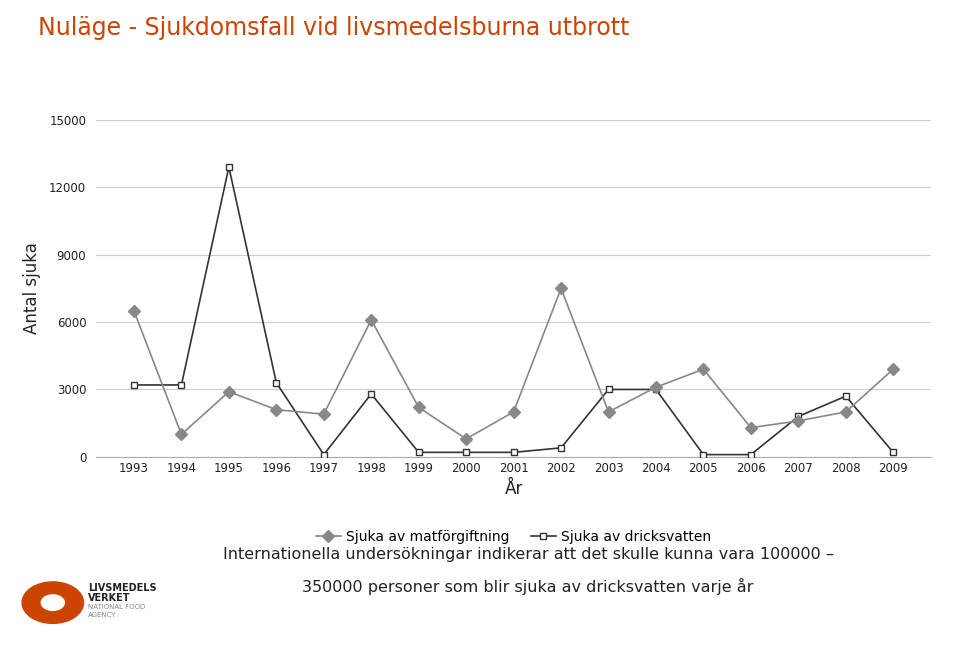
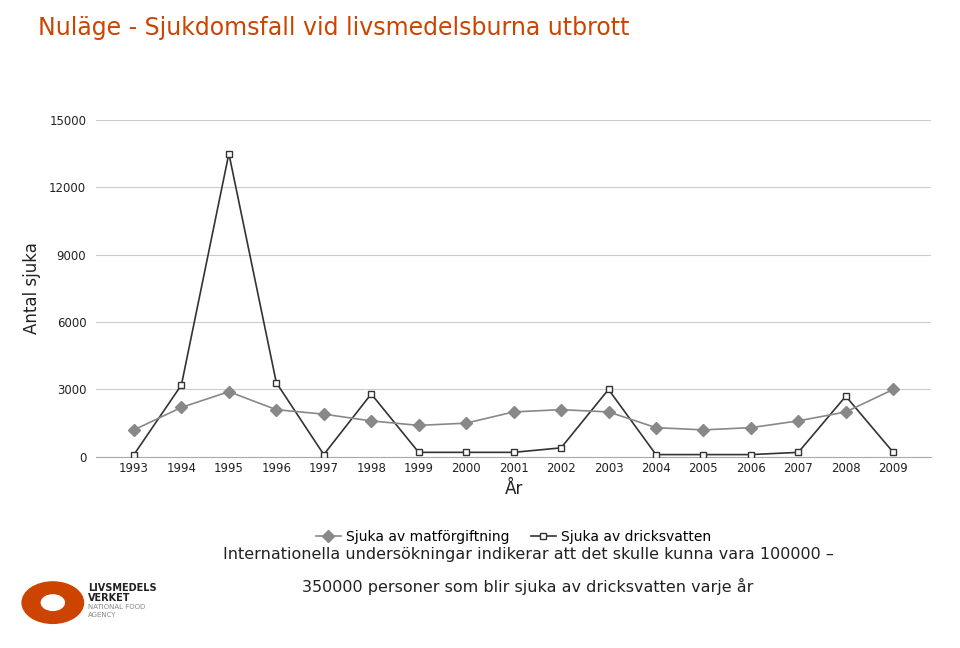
Sjuka av matförgiftning/1993: 6500 -> 1200
Sjuka av dricksvatten/1993: 3200 -> 100
Sjuka av matförgiftning/1994: 1000 -> 2200
Sjuka av dricksvatten/1995: 12900 -> 13500
Sjuka av matförgiftning/1998: 6100 -> 1600
Sjuka av matförgiftning/1999: 2200 -> 1400
Sjuka av matförgiftning/2000: 800 -> 1500
Sjuka av matförgiftning/2002: 7500 -> 2100
Sjuka av matförgiftning/2004: 3100 -> 1300
Sjuka av dricksvatten/2004: 3000 -> 100
Sjuka av matförgiftning/2005: 3900 -> 1200
Sjuka av dricksvatten/2007: 1800 -> 200
Sjuka av matförgiftning/2009: 3900 -> 3000
